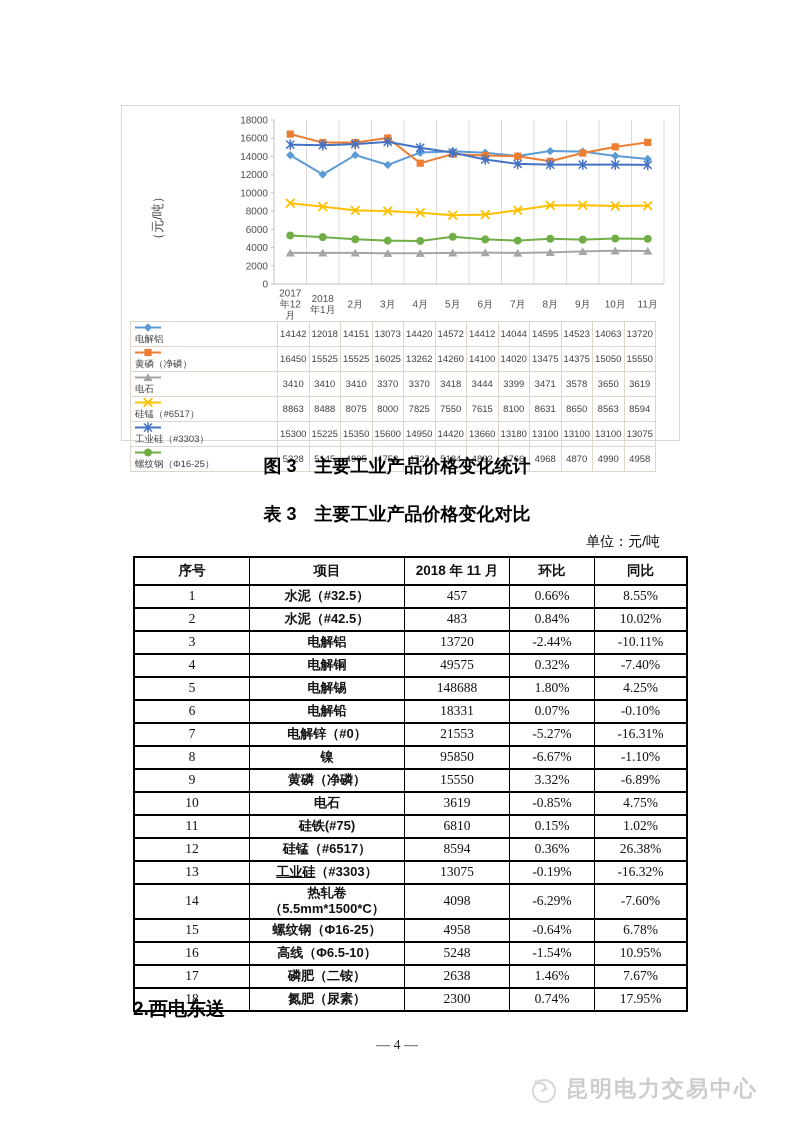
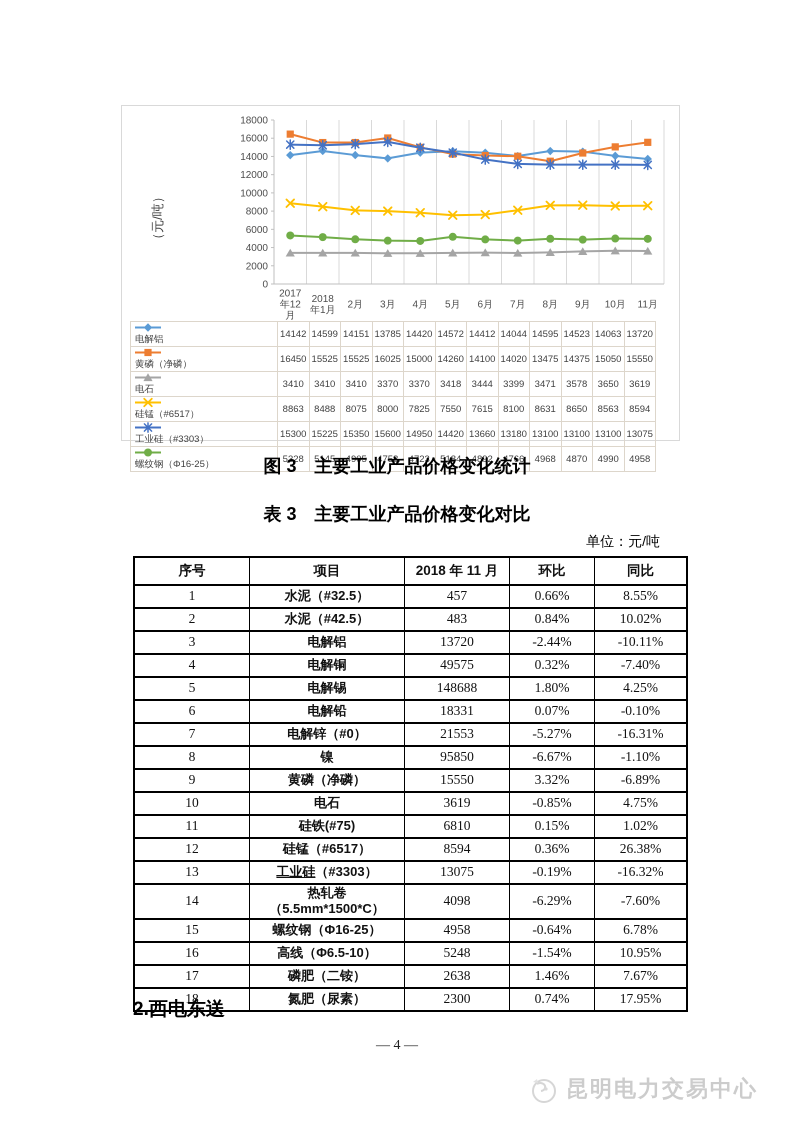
电解铝/2018年1月: 12018 -> 14599
电解铝/3月: 13073 -> 13785
黄磷（净磷）/4月: 13262 -> 15000
